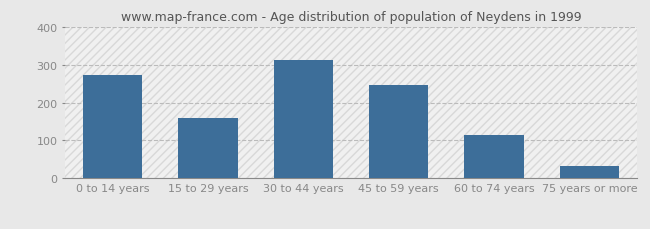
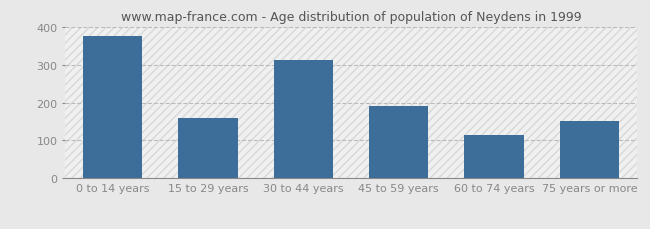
0 to 14 years: 272 -> 375
45 to 59 years: 246 -> 190
75 years or more: 32 -> 150
